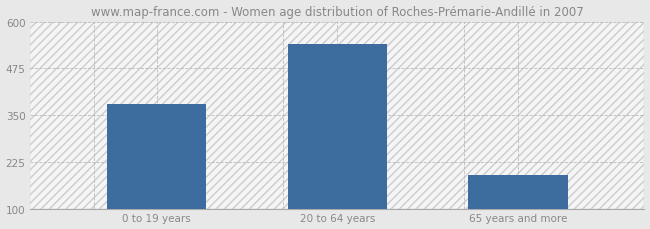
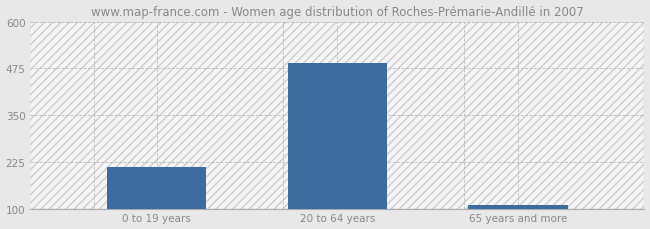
0 to 19 years: 380 -> 210
20 to 64 years: 540 -> 490
65 years and more: 190 -> 110
